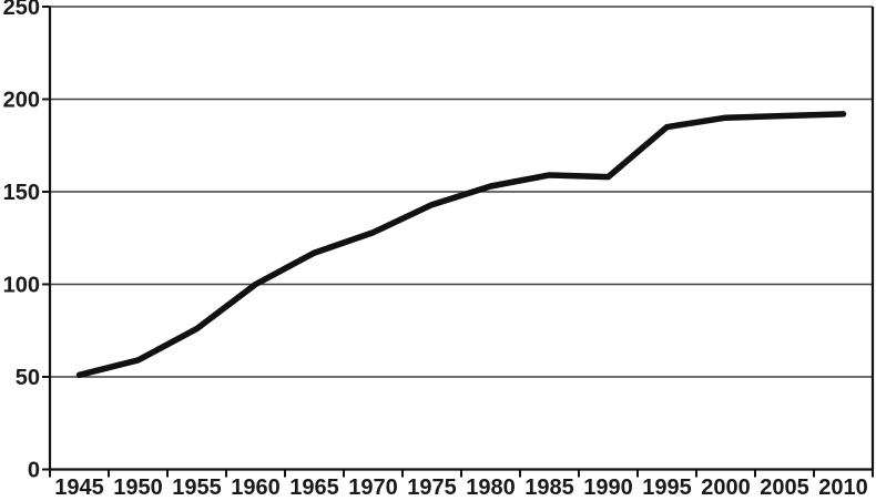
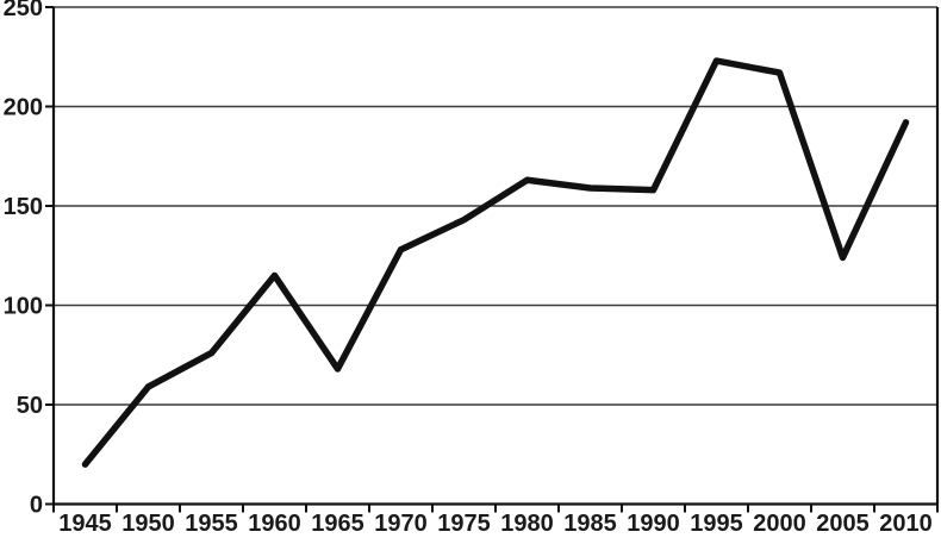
1945: 51 -> 20
1960: 100 -> 115
1965: 117 -> 68
1980: 153 -> 163
1995: 185 -> 223
2000: 190 -> 217
2005: 191 -> 124
